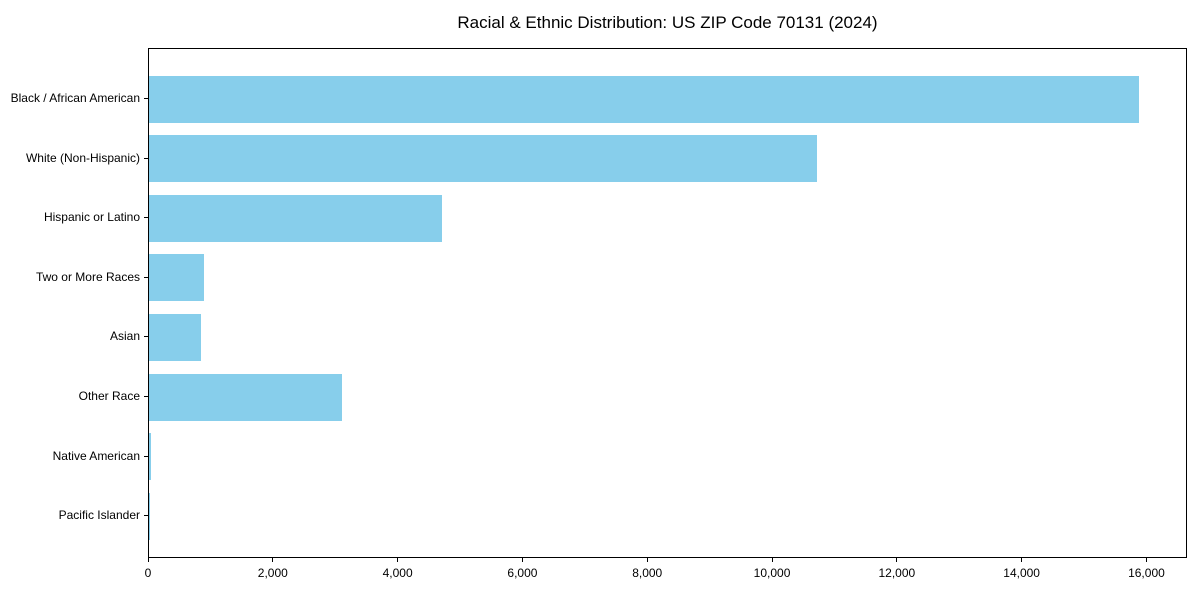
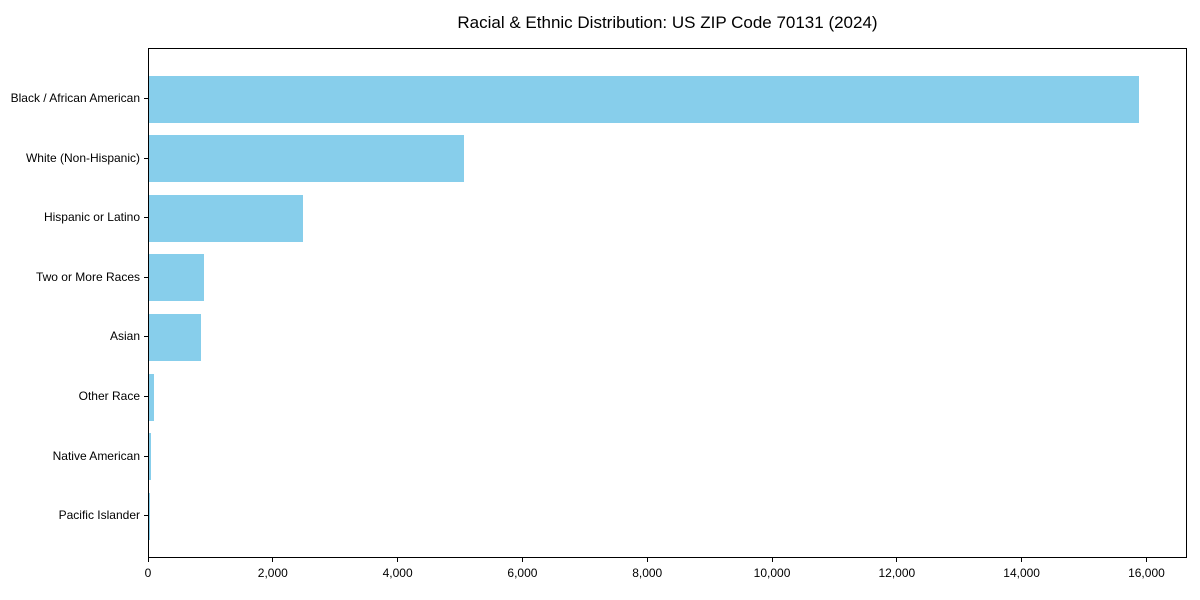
White (Non-Hispanic): 10700 -> 5000
Hispanic or Latino: 4700 -> 2500
Other Race: 3100 -> 100
